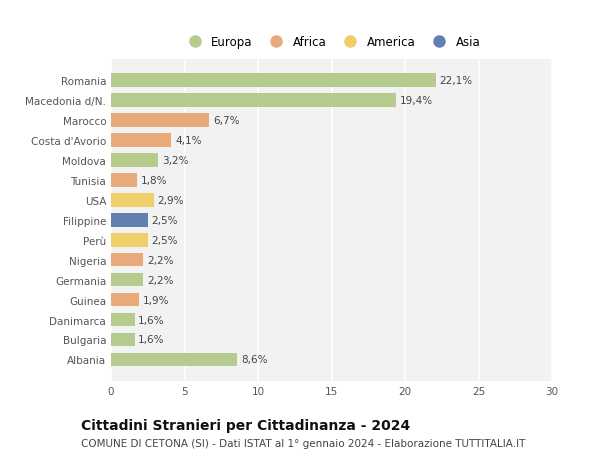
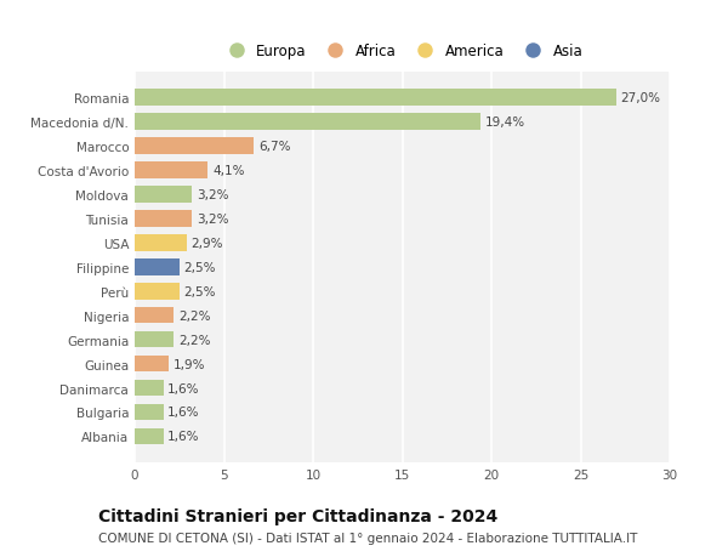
Romania: 22,1% -> 27,0%
Tunisia: 1,8% -> 3,2%
Albania: 8,6% -> 1,6%
